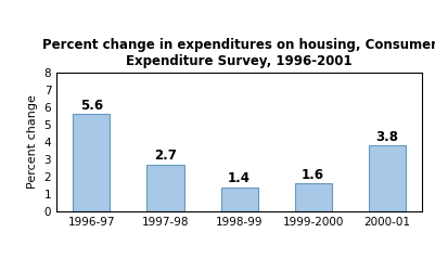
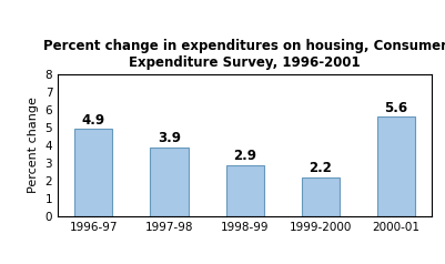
1996-97: 5.6 -> 4.9
1997-98: 2.7 -> 3.9
1998-99: 1.4 -> 2.9
1999-2000: 1.6 -> 2.2
2000-01: 3.8 -> 5.6
